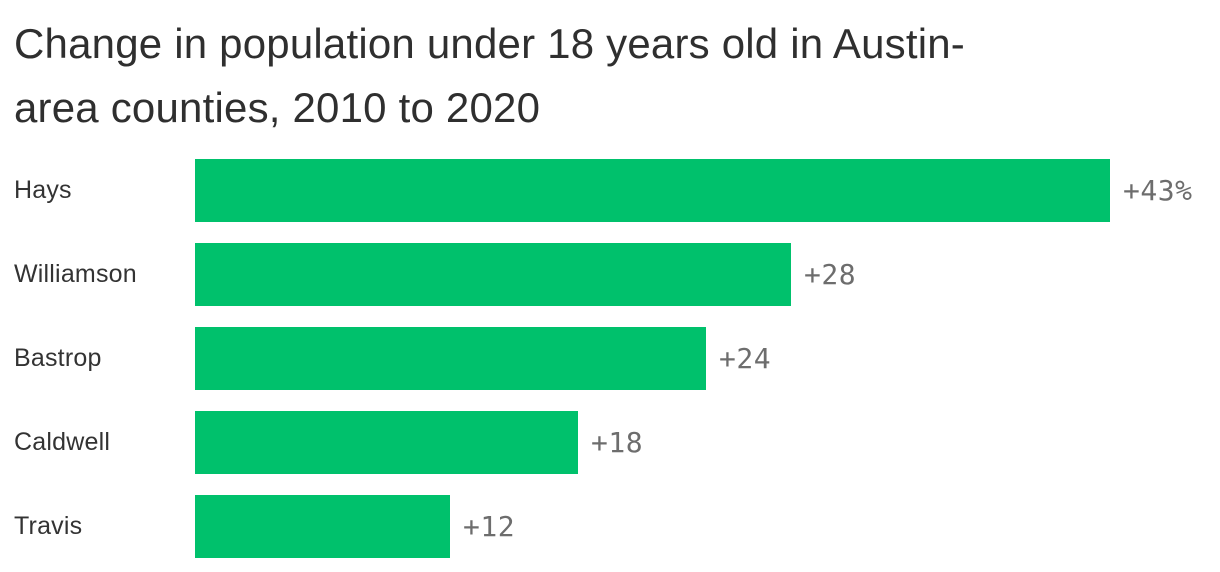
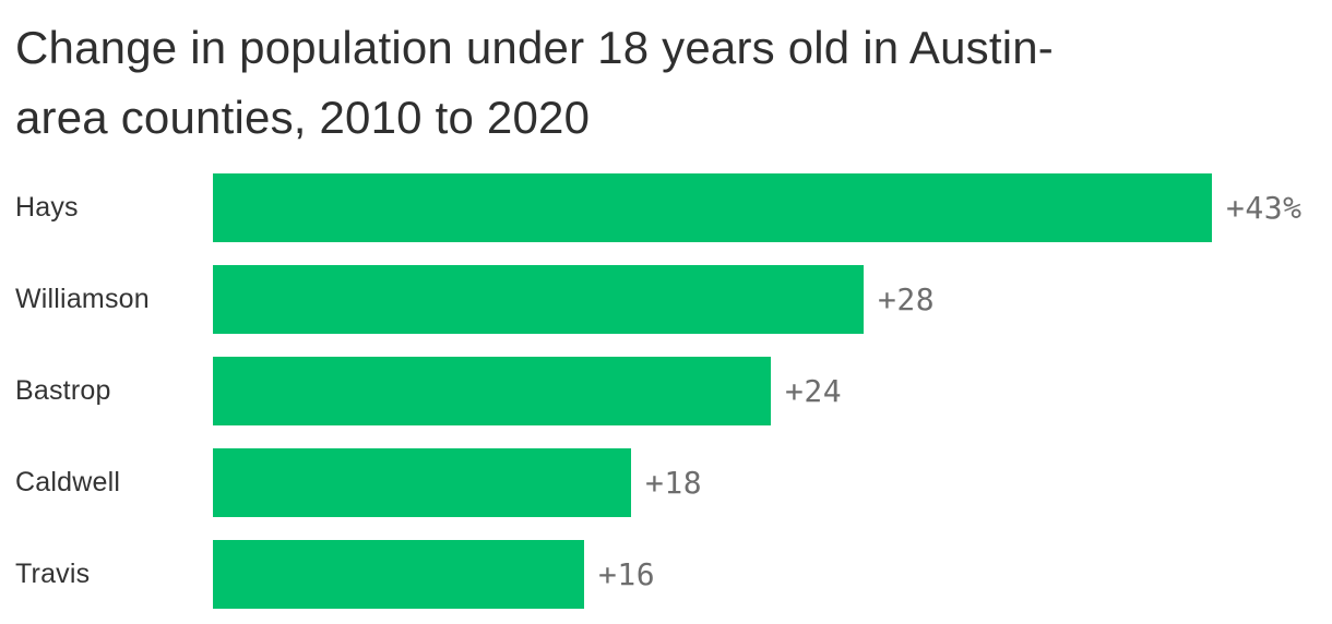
Travis: +12 -> +16
